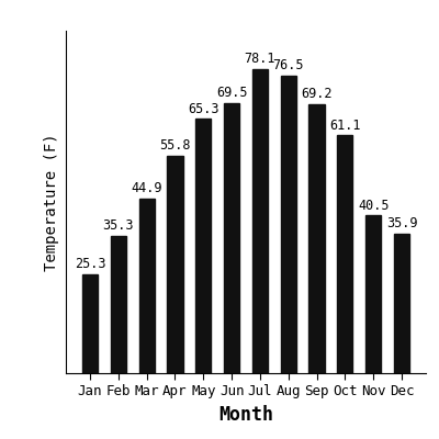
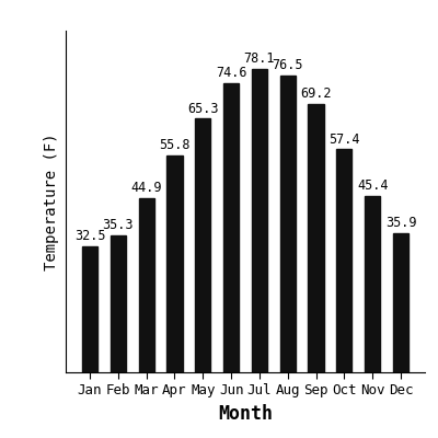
Jan: 25.3 -> 32.5
Jun: 69.5 -> 74.6
Oct: 61.1 -> 57.4
Nov: 40.5 -> 45.4
